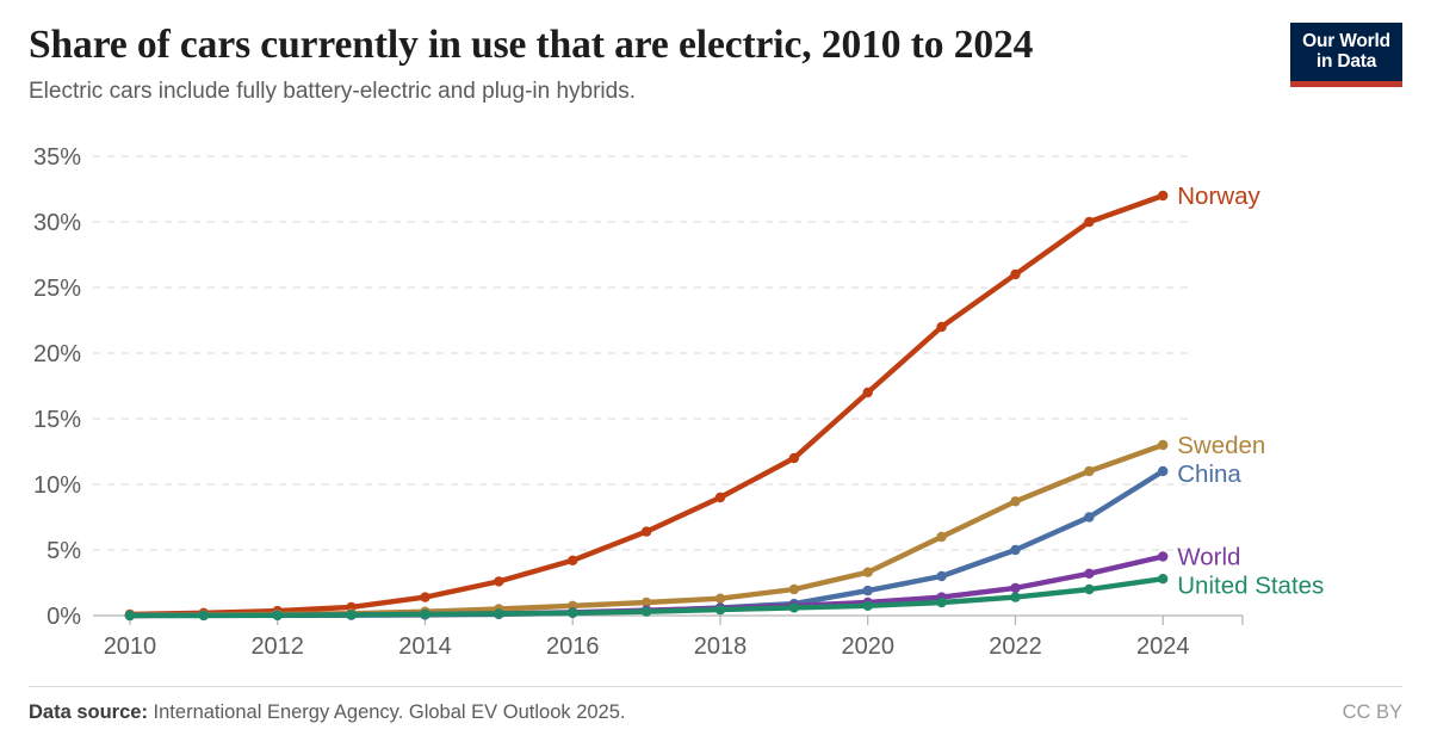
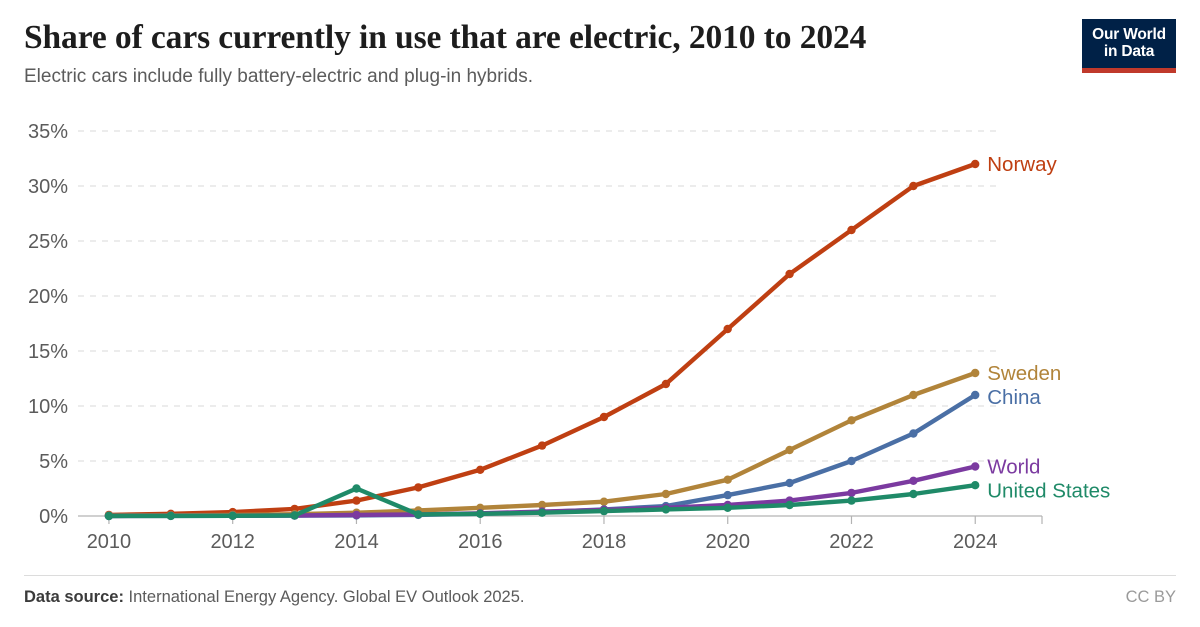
United States/2014: 0.1% -> 2.5%
